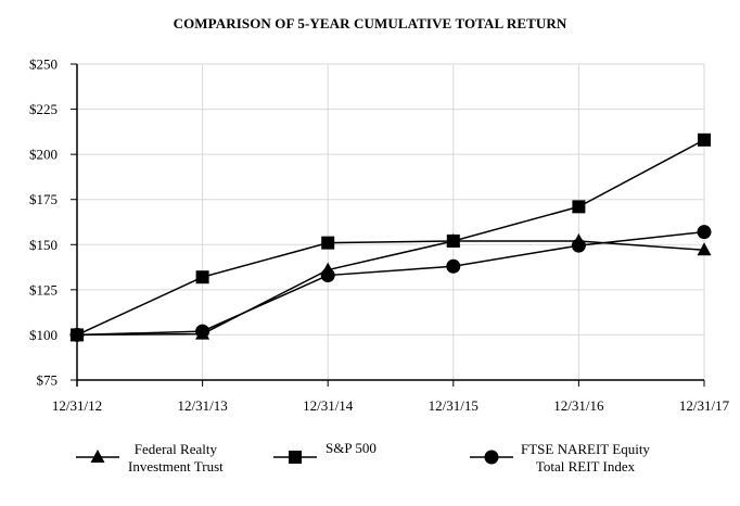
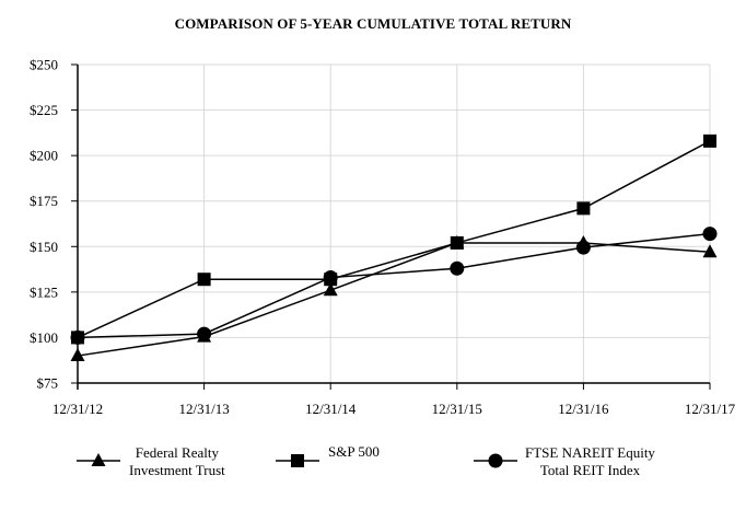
Federal Realty Investment Trust/12/31/12: $100 -> $90
Federal Realty Investment Trust/12/31/14: $136 -> $126
S&P 500/12/31/14: $151 -> $132
